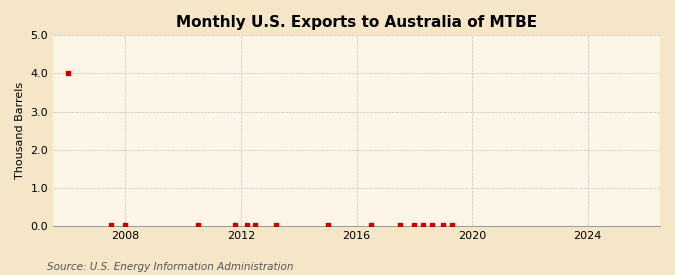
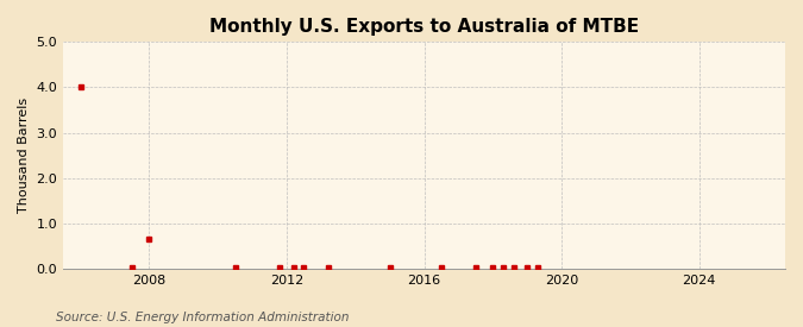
2008: 0.02 -> 0.65
